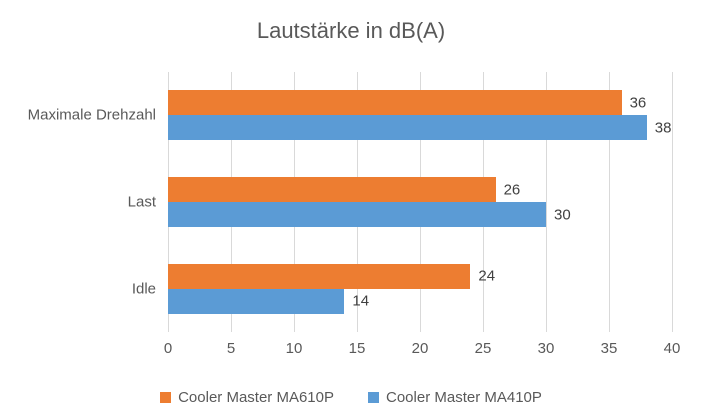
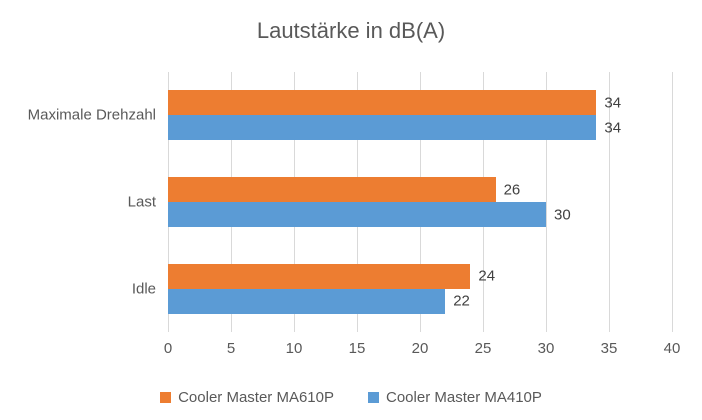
Cooler Master MA610P/Maximale Drehzahl: 36 -> 34
Cooler Master MA410P/Maximale Drehzahl: 38 -> 34
Cooler Master MA410P/Idle: 14 -> 22
